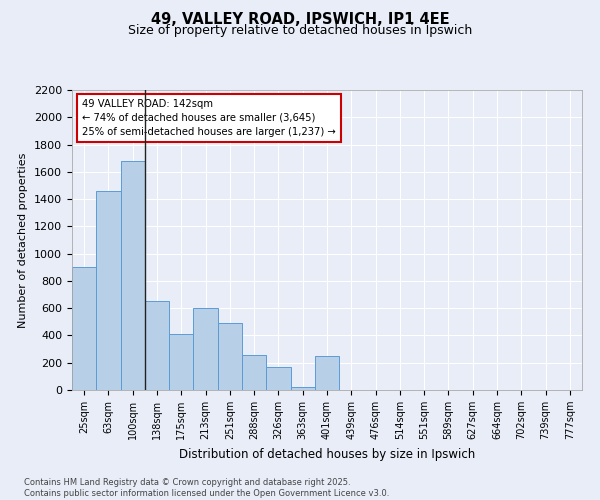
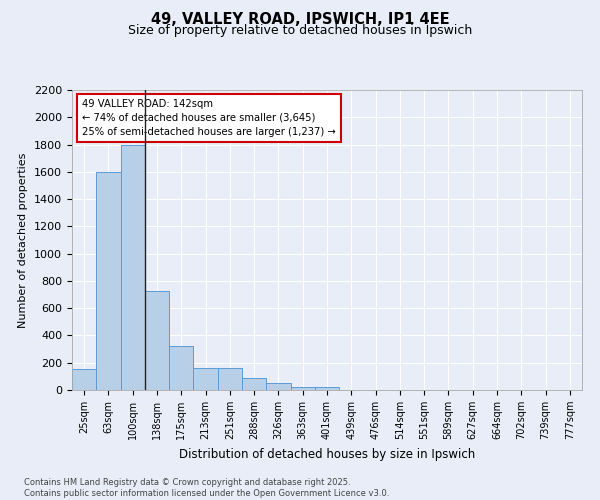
25sqm: 900 -> 160
63sqm: 1460 -> 1600
100sqm: 1680 -> 1800
138sqm: 650 -> 720
175sqm: 410 -> 320
213sqm: 600 -> 160
251sqm: 490 -> 160
288sqm: 260 -> 80
326sqm: 170 -> 50
401sqm: 250 -> 20
